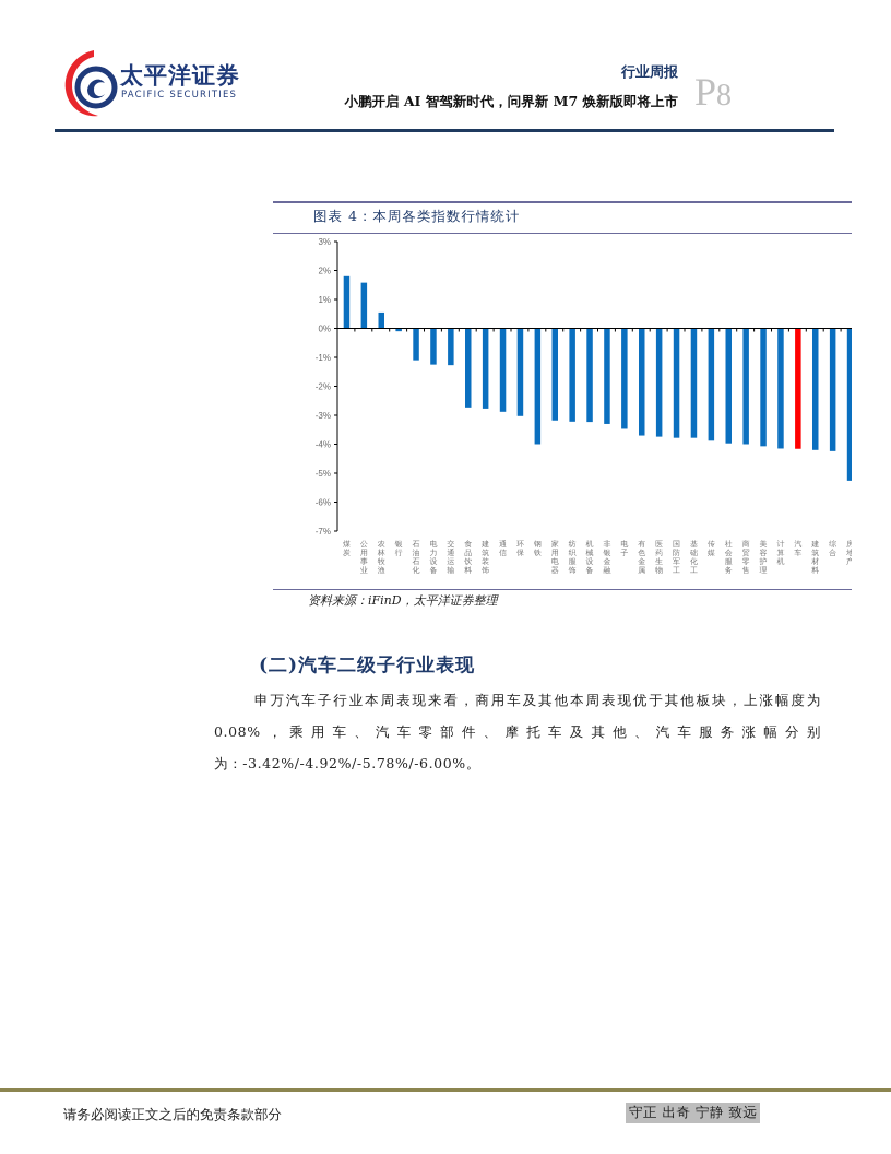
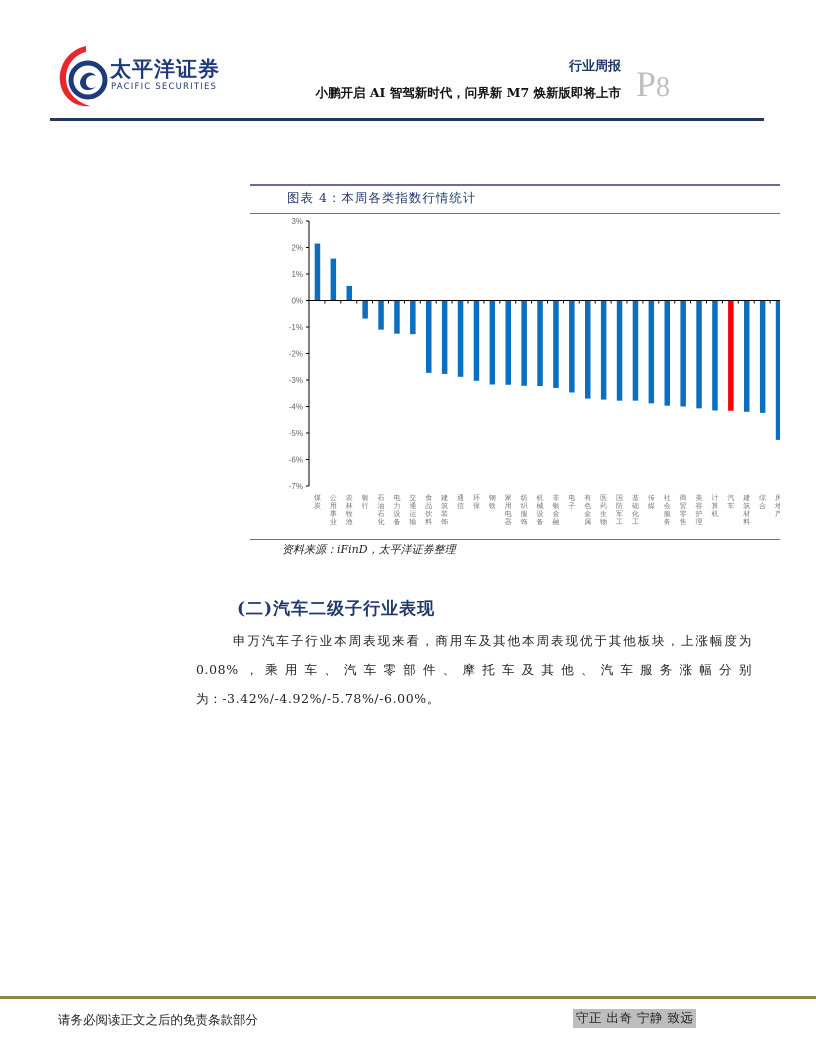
煤炭: 1.8% -> 2.1%
银行: -0.1% -> -0.7%
钢铁: -4.0% -> -3.2%
